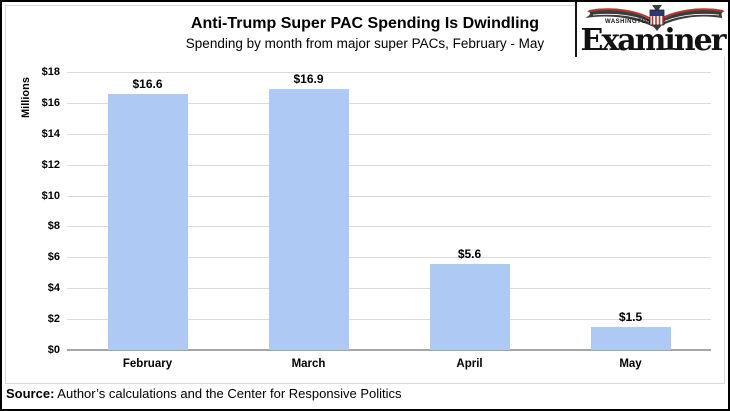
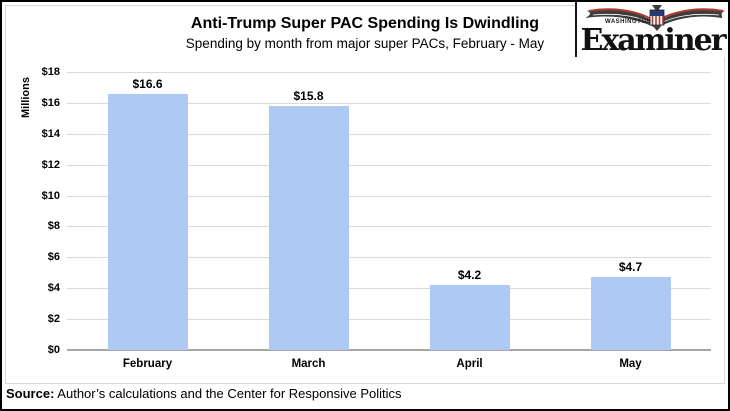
March: $16.9 -> $15.8
April: $5.6 -> $4.2
May: $1.5 -> $4.7
